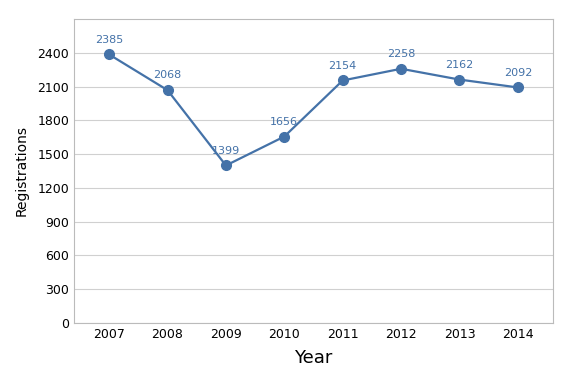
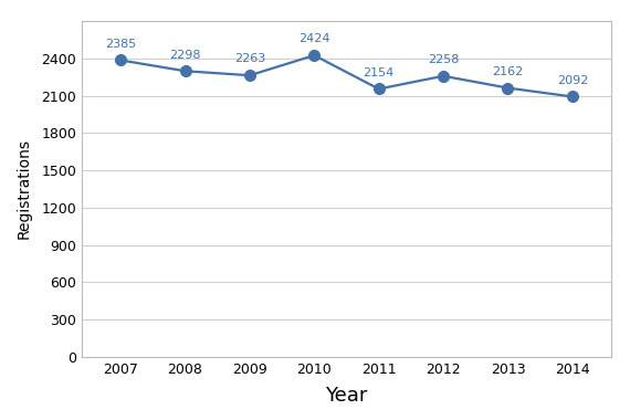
2008: 2068 -> 2298
2009: 1399 -> 2263
2010: 1656 -> 2424
